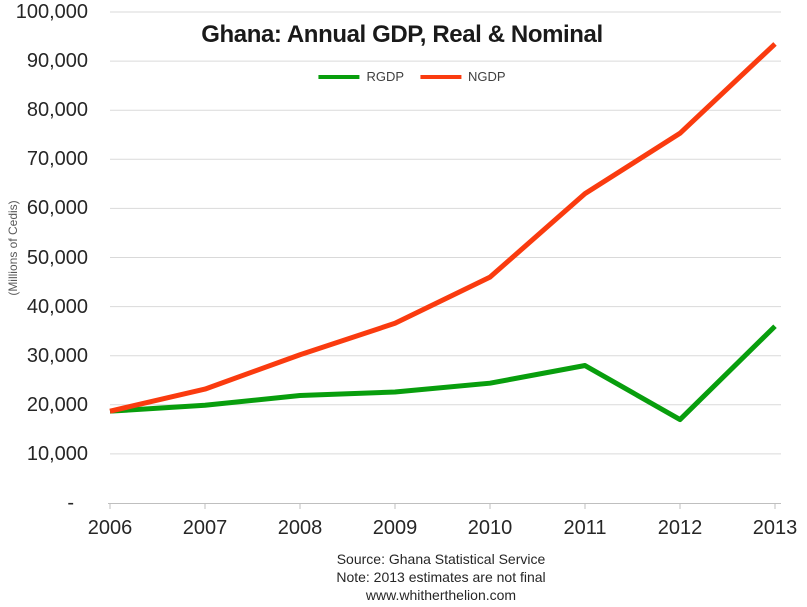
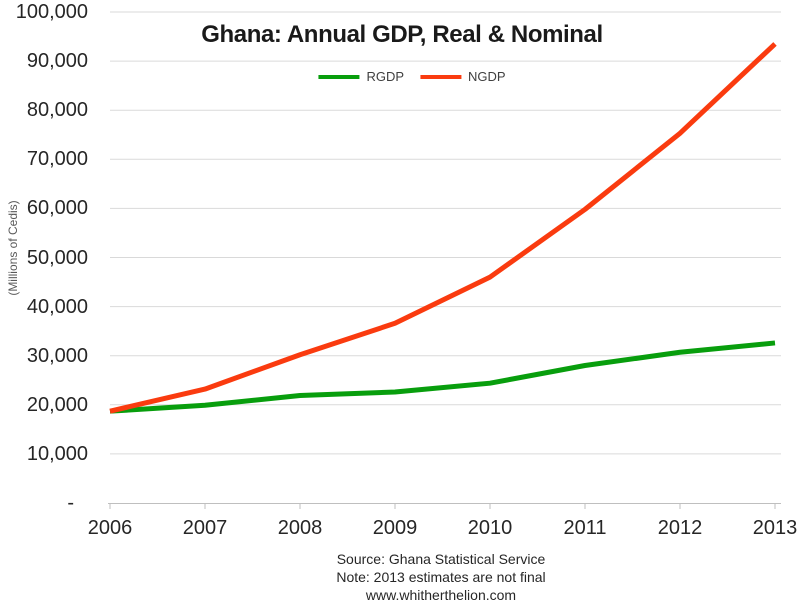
NGDP/2011: 63000 -> 60000
RGDP/2012: 17000 -> 31000
RGDP/2013: 36000 -> 33000
